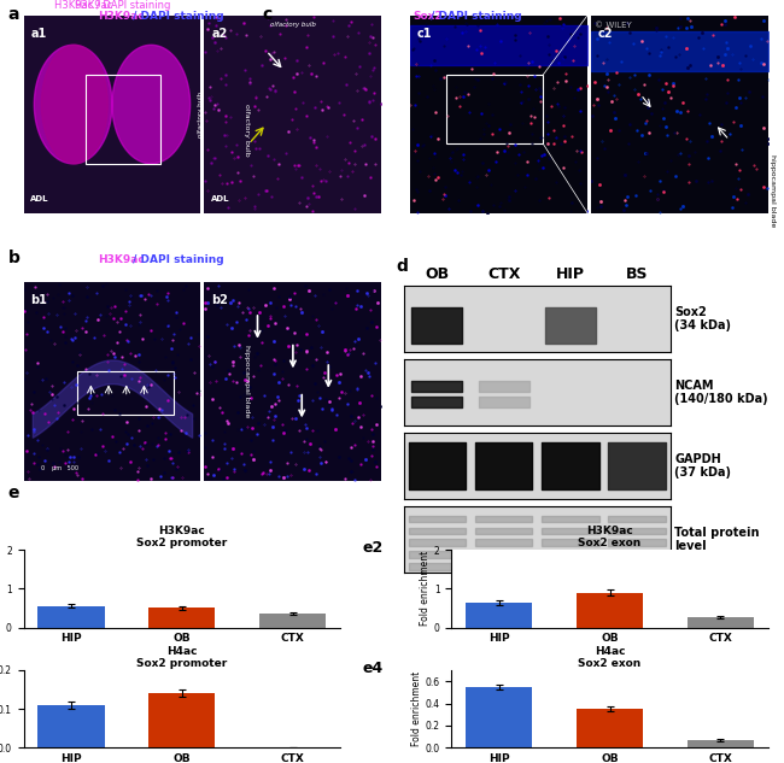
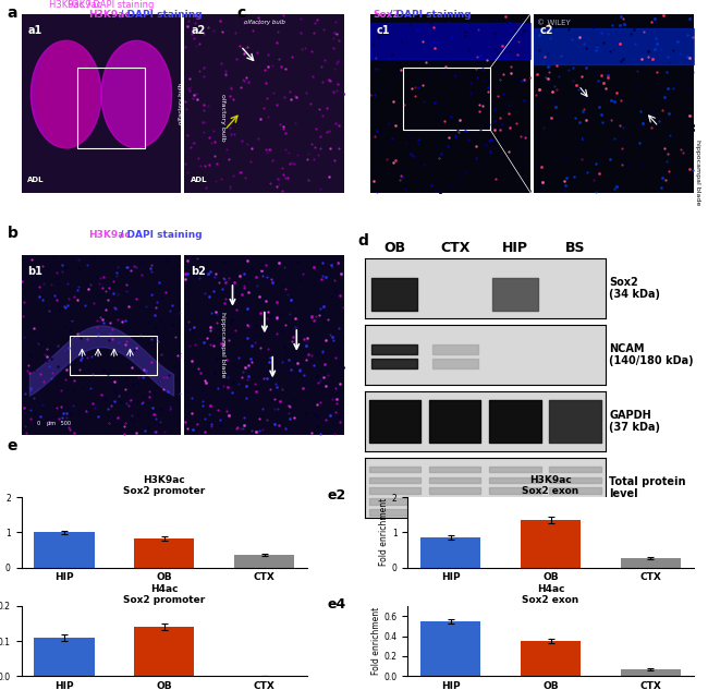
H3K9ac Sox2 promoter/HIP: 0.55 -> 1.00
H3K9ac Sox2 promoter/OB: 0.50 -> 0.82
H3K9ac Sox2 exon/HIP: 0.65 -> 0.85
H3K9ac Sox2 exon/OB: 0.90 -> 1.35
